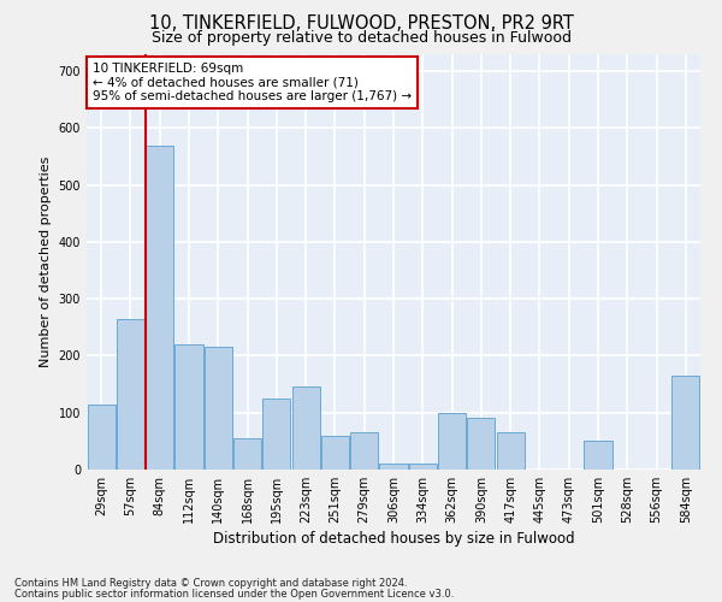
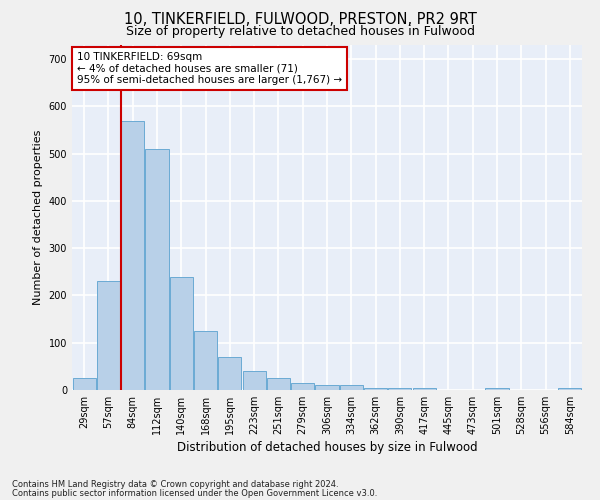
29sqm: 115 -> 25
57sqm: 265 -> 230
112sqm: 220 -> 510
140sqm: 215 -> 240
168sqm: 55 -> 125
195sqm: 125 -> 70
223sqm: 145 -> 40
251sqm: 60 -> 25
279sqm: 65 -> 15
362sqm: 100 -> 5
390sqm: 90 -> 5
417sqm: 65 -> 5
501sqm: 50 -> 5
584sqm: 165 -> 5
